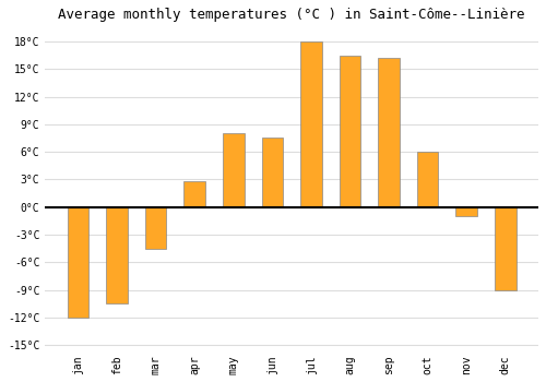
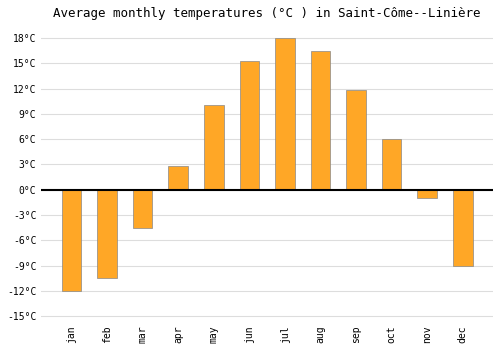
may: 8.0°C -> 10.0°C
jun: 7.6°C -> 15.3°C
sep: 16.2°C -> 11.8°C
